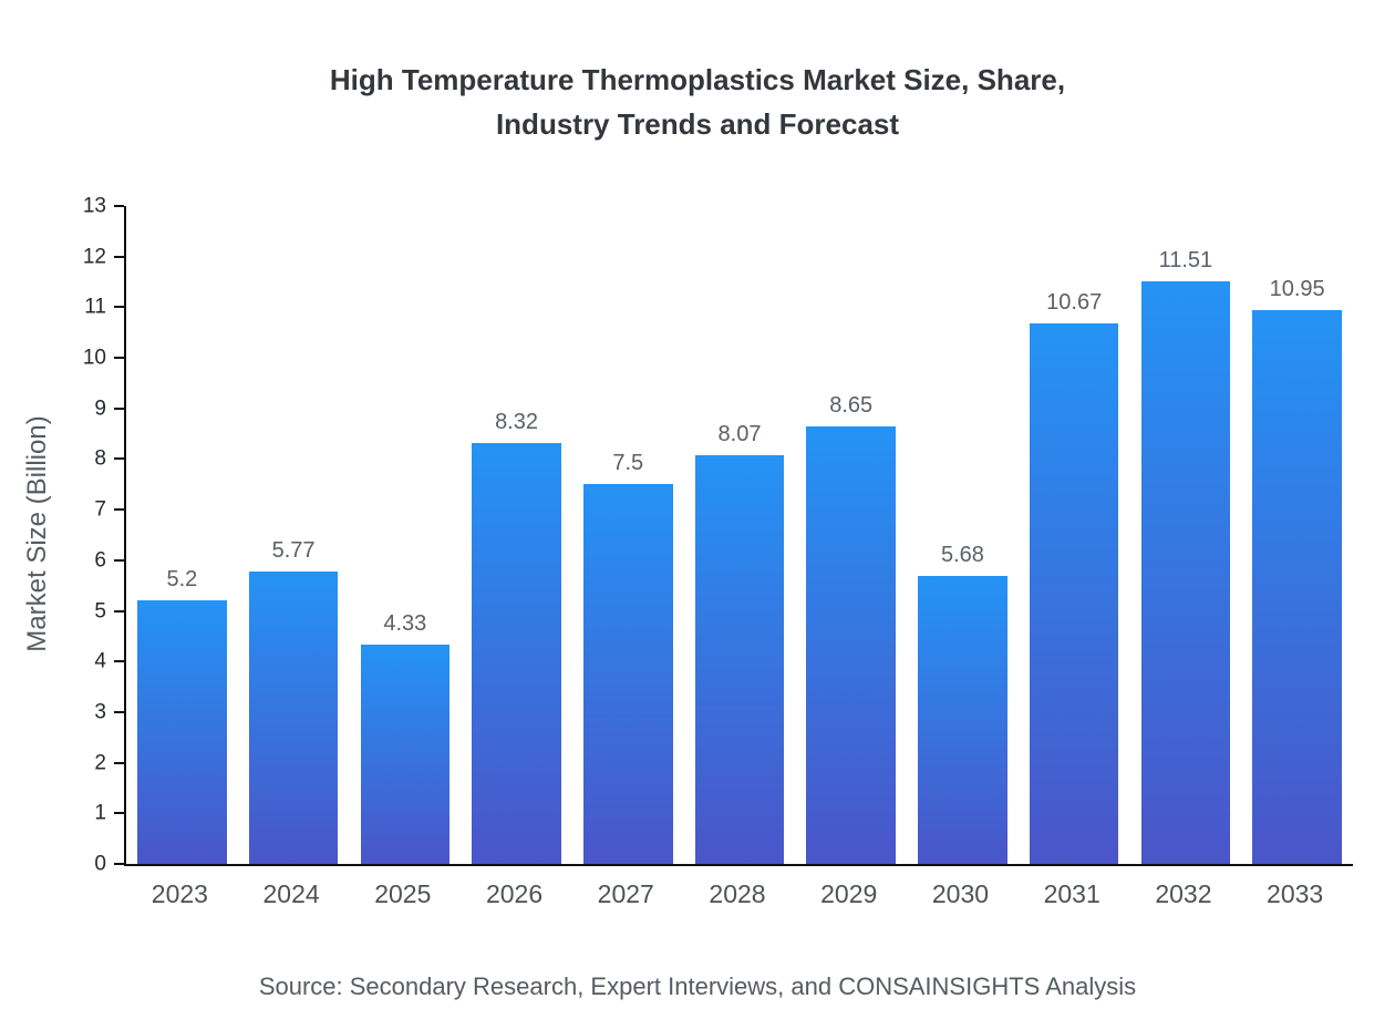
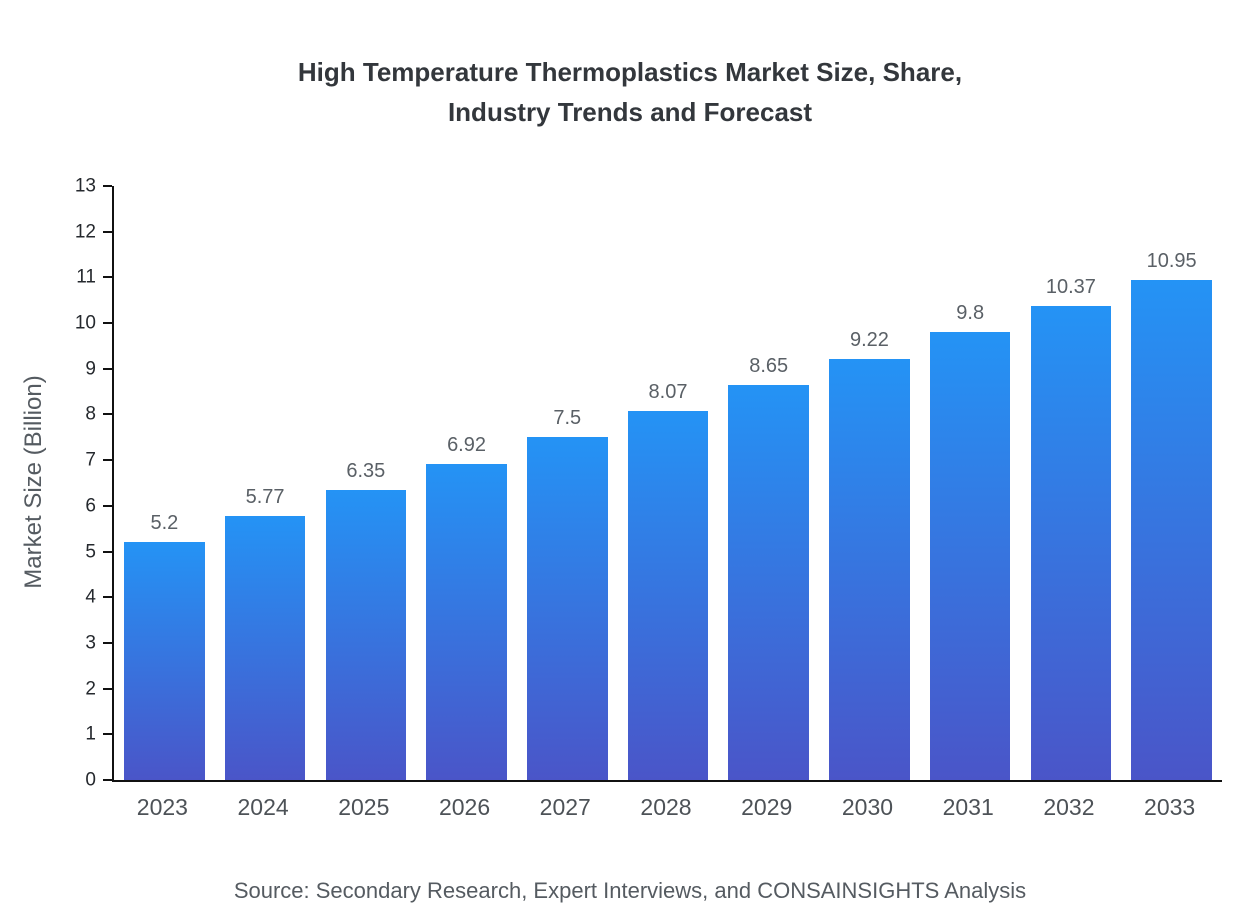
2025: 4.33 -> 6.35
2026: 8.32 -> 6.92
2030: 5.68 -> 9.22
2031: 10.67 -> 9.8
2032: 11.51 -> 10.37
